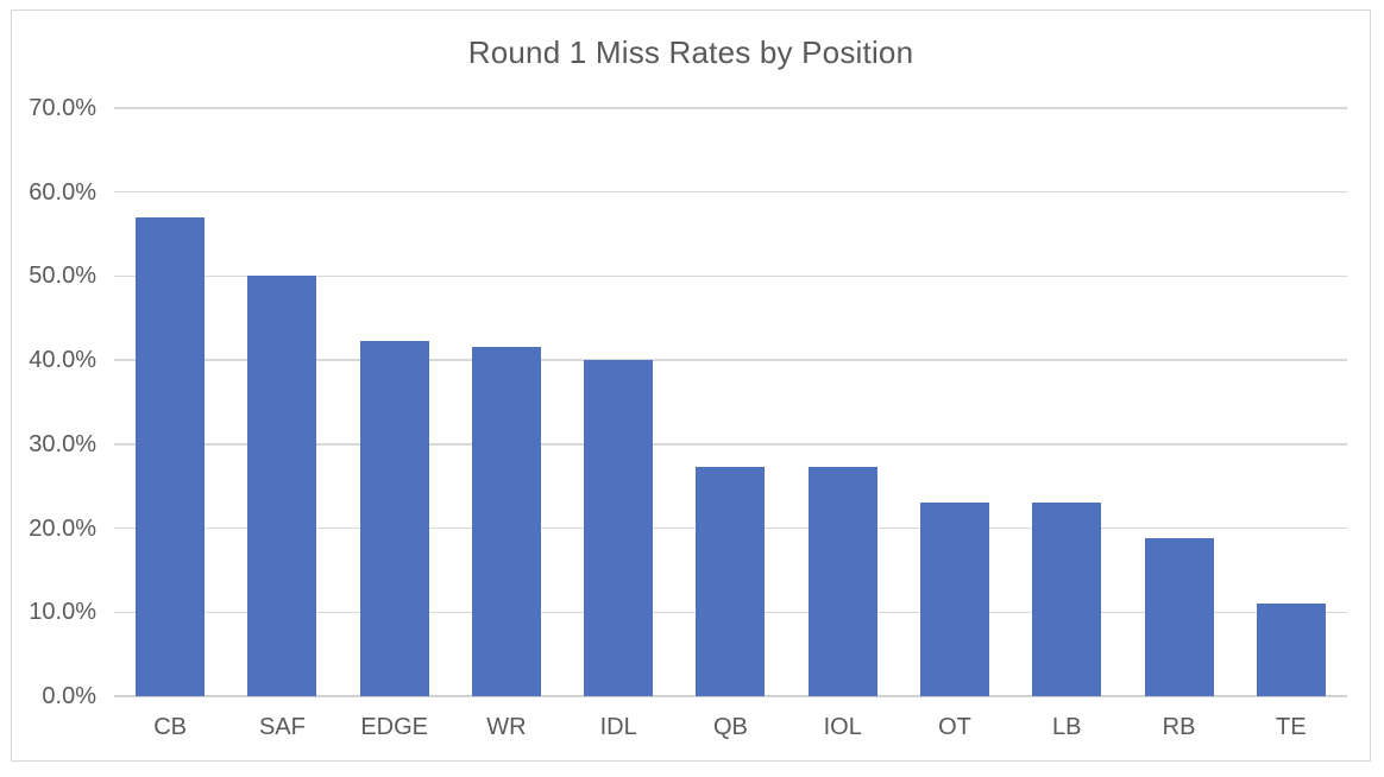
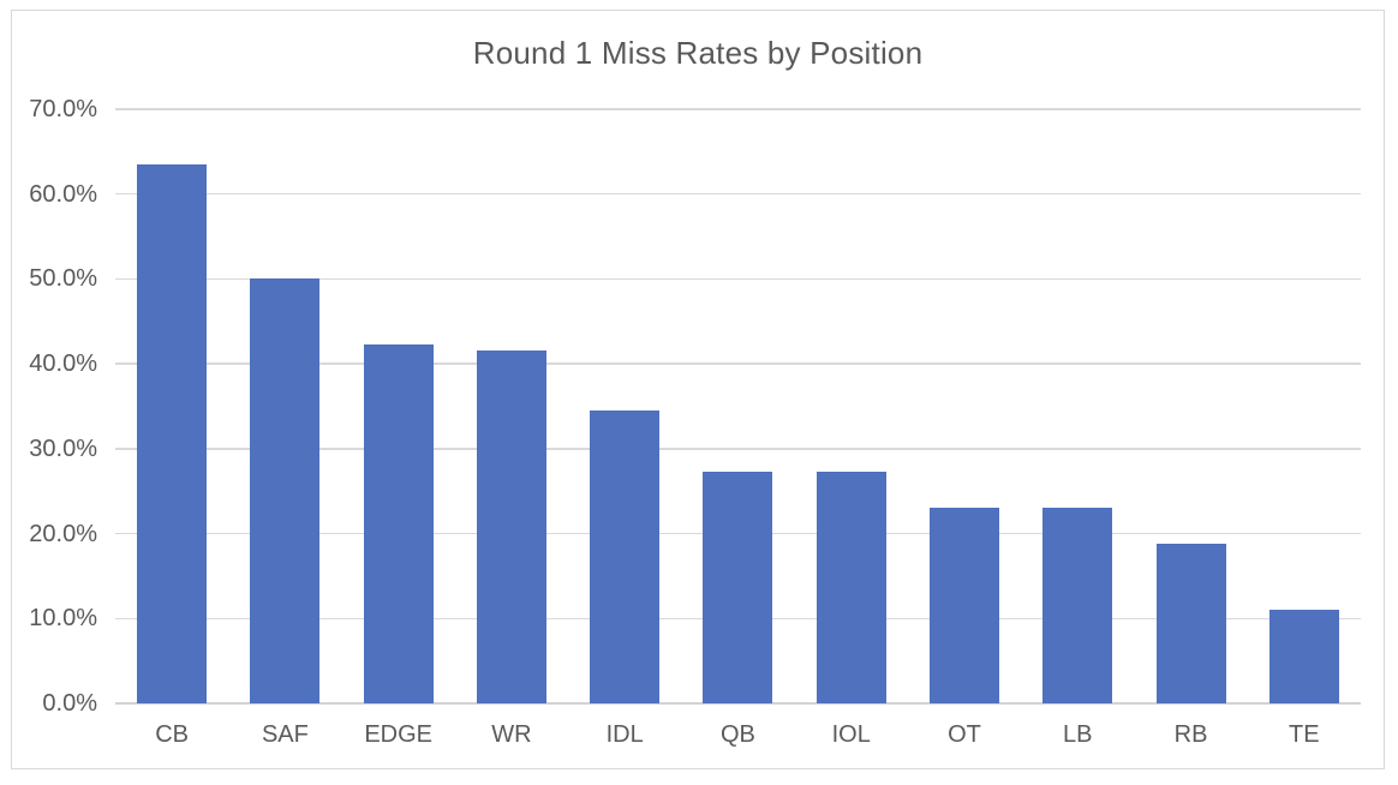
CB: 57% -> 64%
IDL: 40% -> 34%
